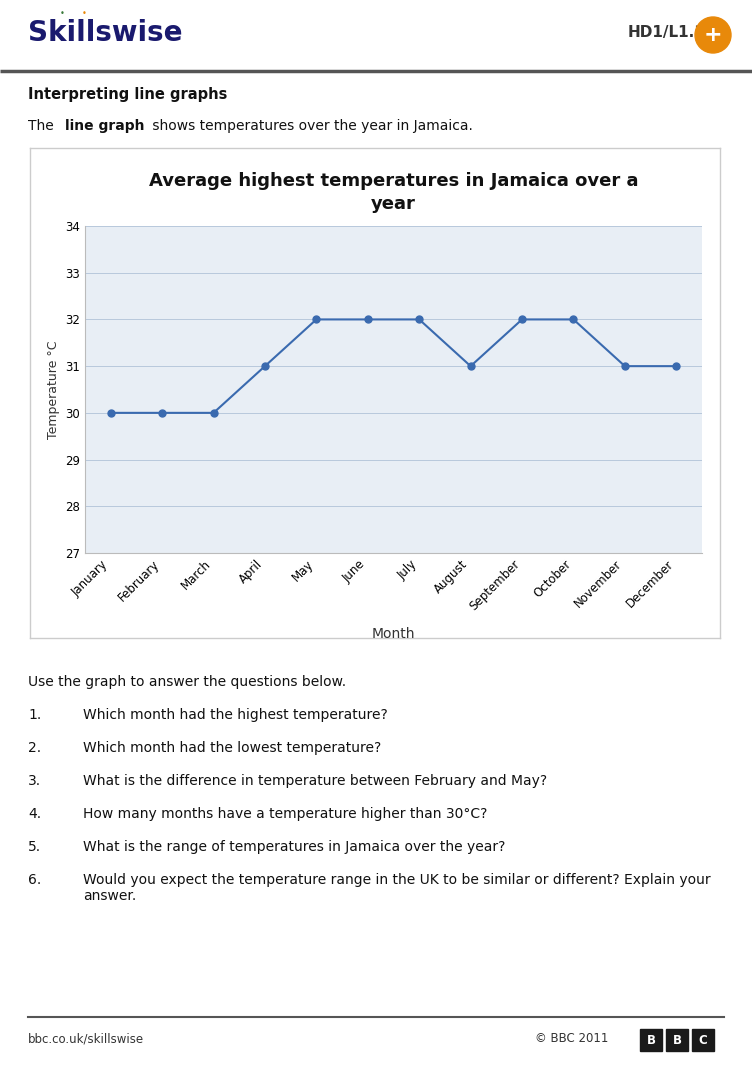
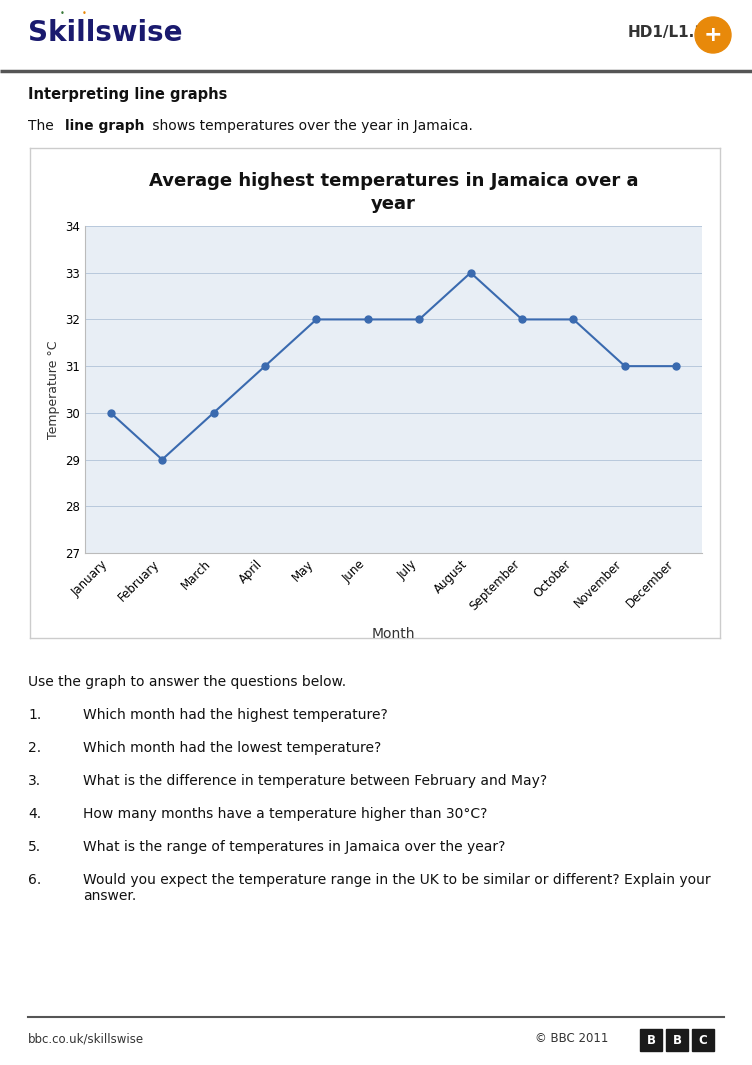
February: 30 -> 29
August: 31 -> 33
